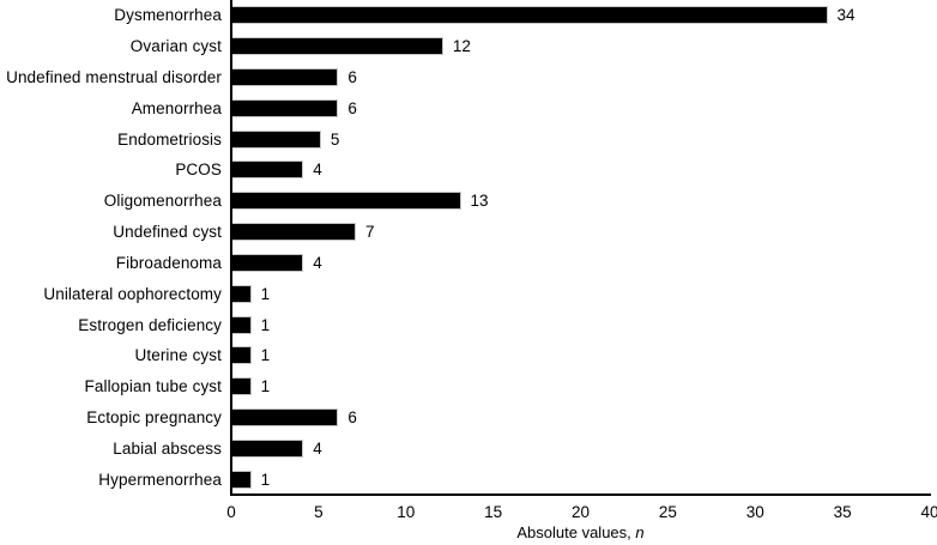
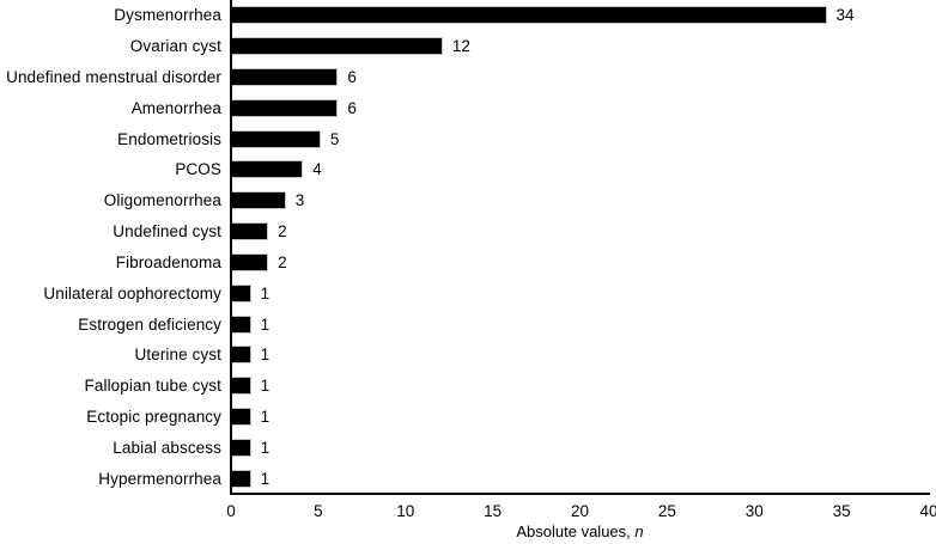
Oligomenorrhea: 13 -> 3
Undefined cyst: 7 -> 2
Fibroadenoma: 4 -> 2
Ectopic pregnancy: 6 -> 1
Labial abscess: 4 -> 1
